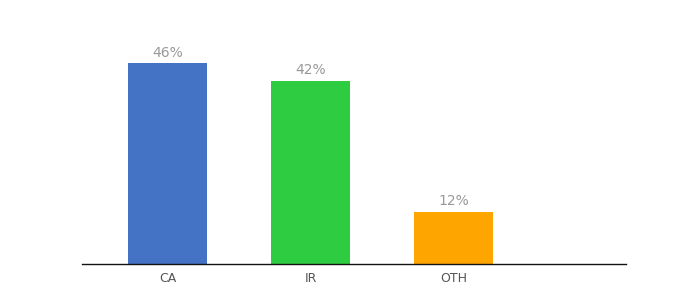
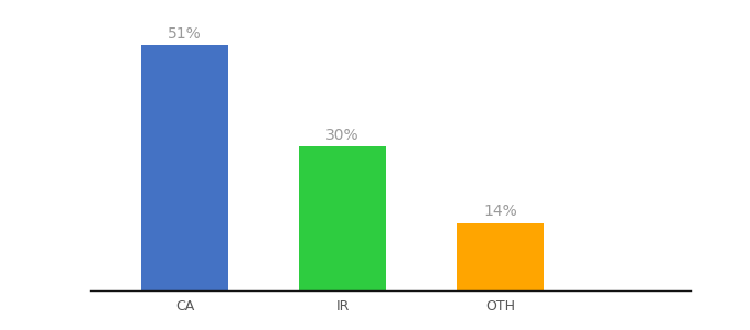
CA: 46% -> 51%
IR: 42% -> 30%
OTH: 12% -> 14%
